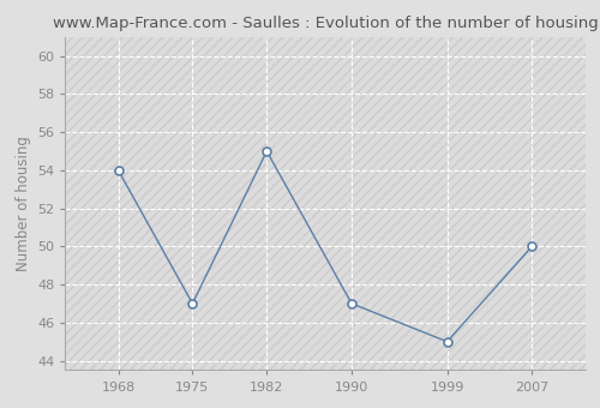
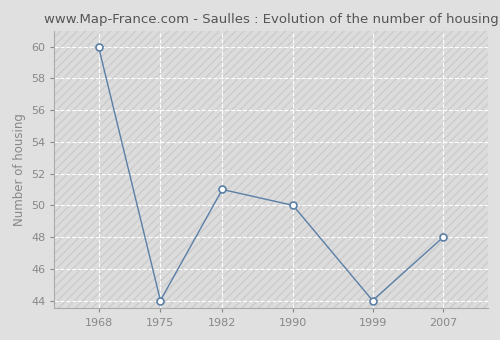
1968: 54 -> 60
1975: 47 -> 44
1982: 55 -> 51
1990: 47 -> 50
1999: 45 -> 44
2007: 50 -> 48
